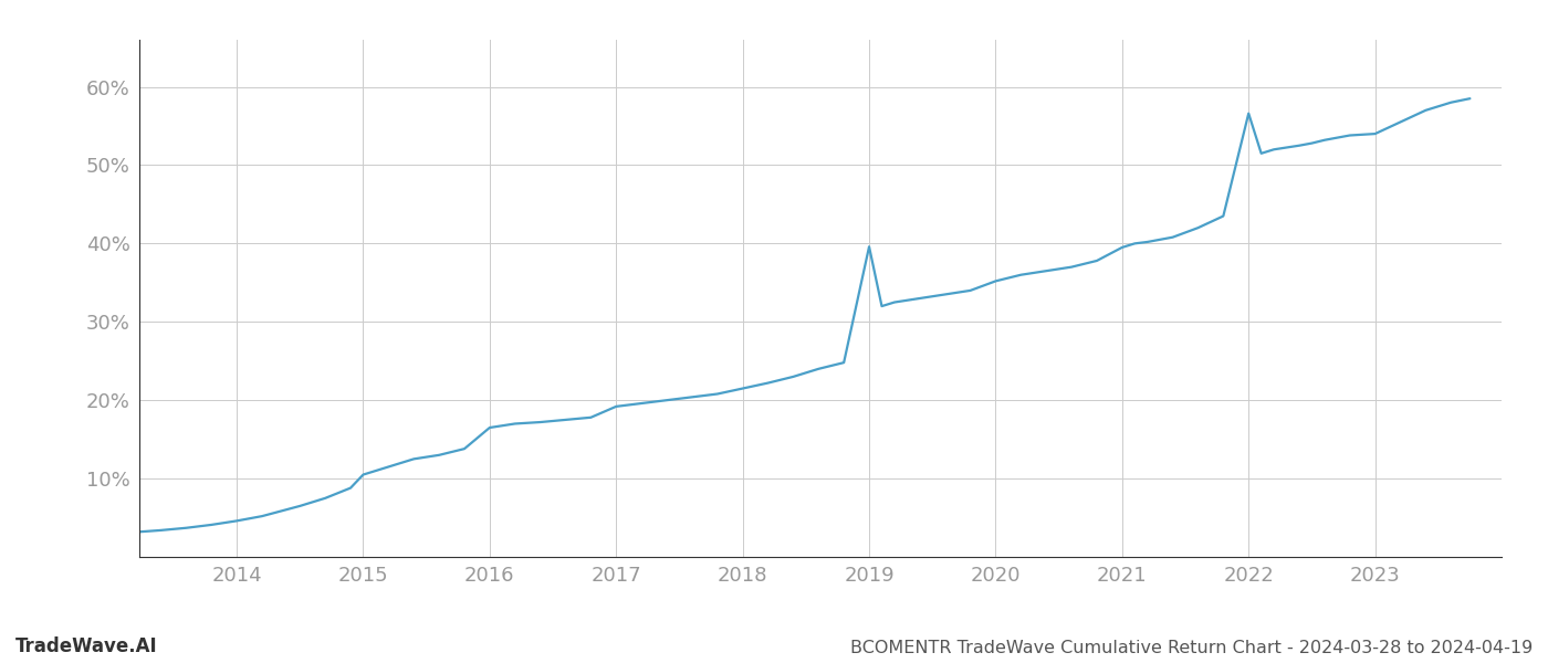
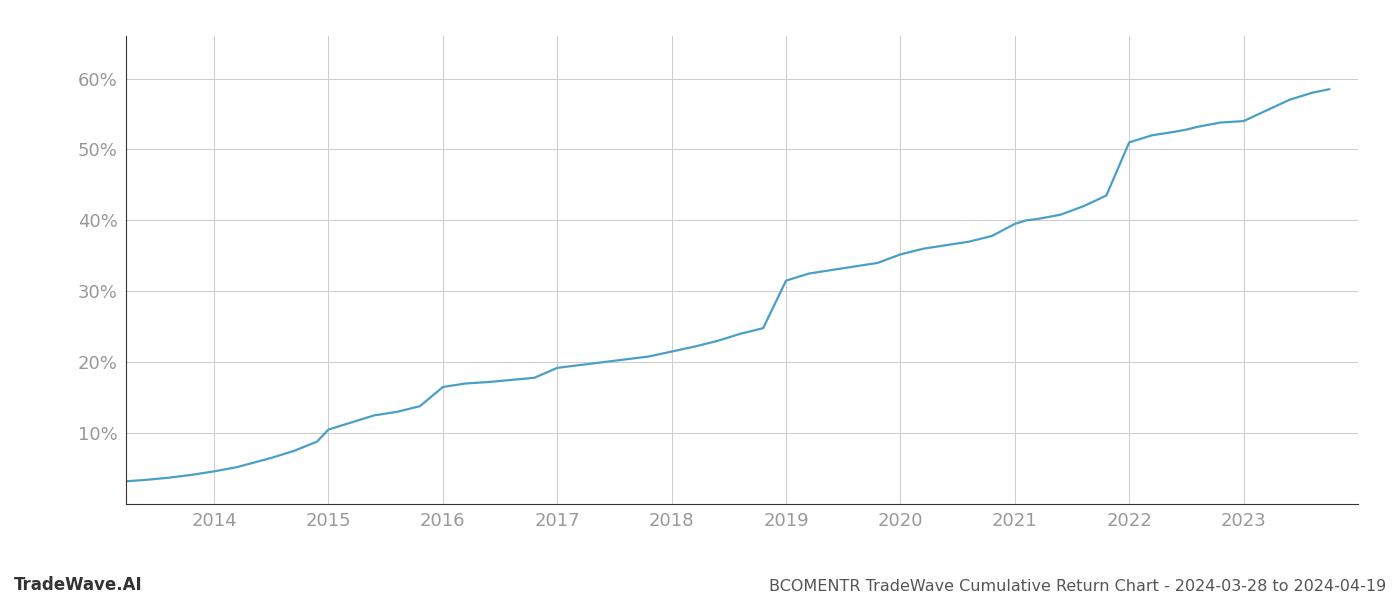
2019: 39.6% -> 31.5%
2022: 56.6% -> 51.0%
